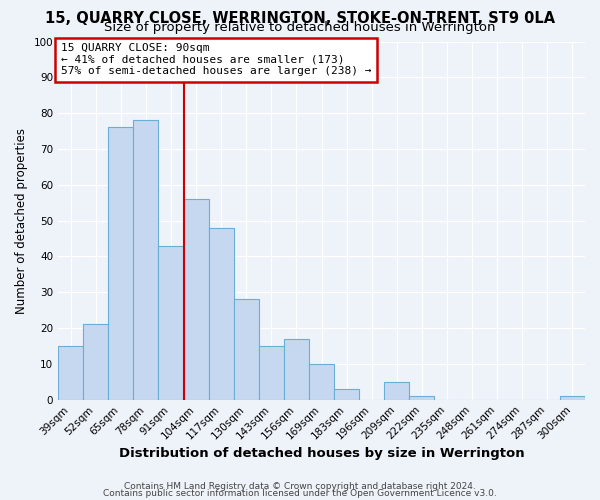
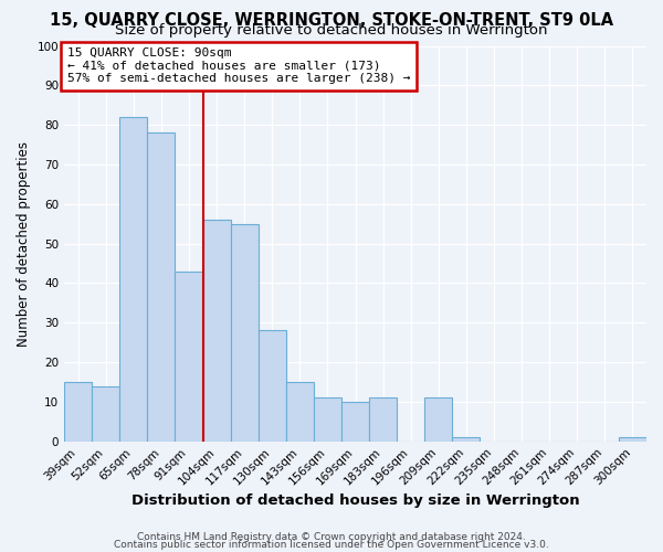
52sqm: 21 -> 14
65sqm: 76 -> 82
117sqm: 48 -> 55
156sqm: 17 -> 11
183sqm: 3 -> 11
209sqm: 5 -> 11
